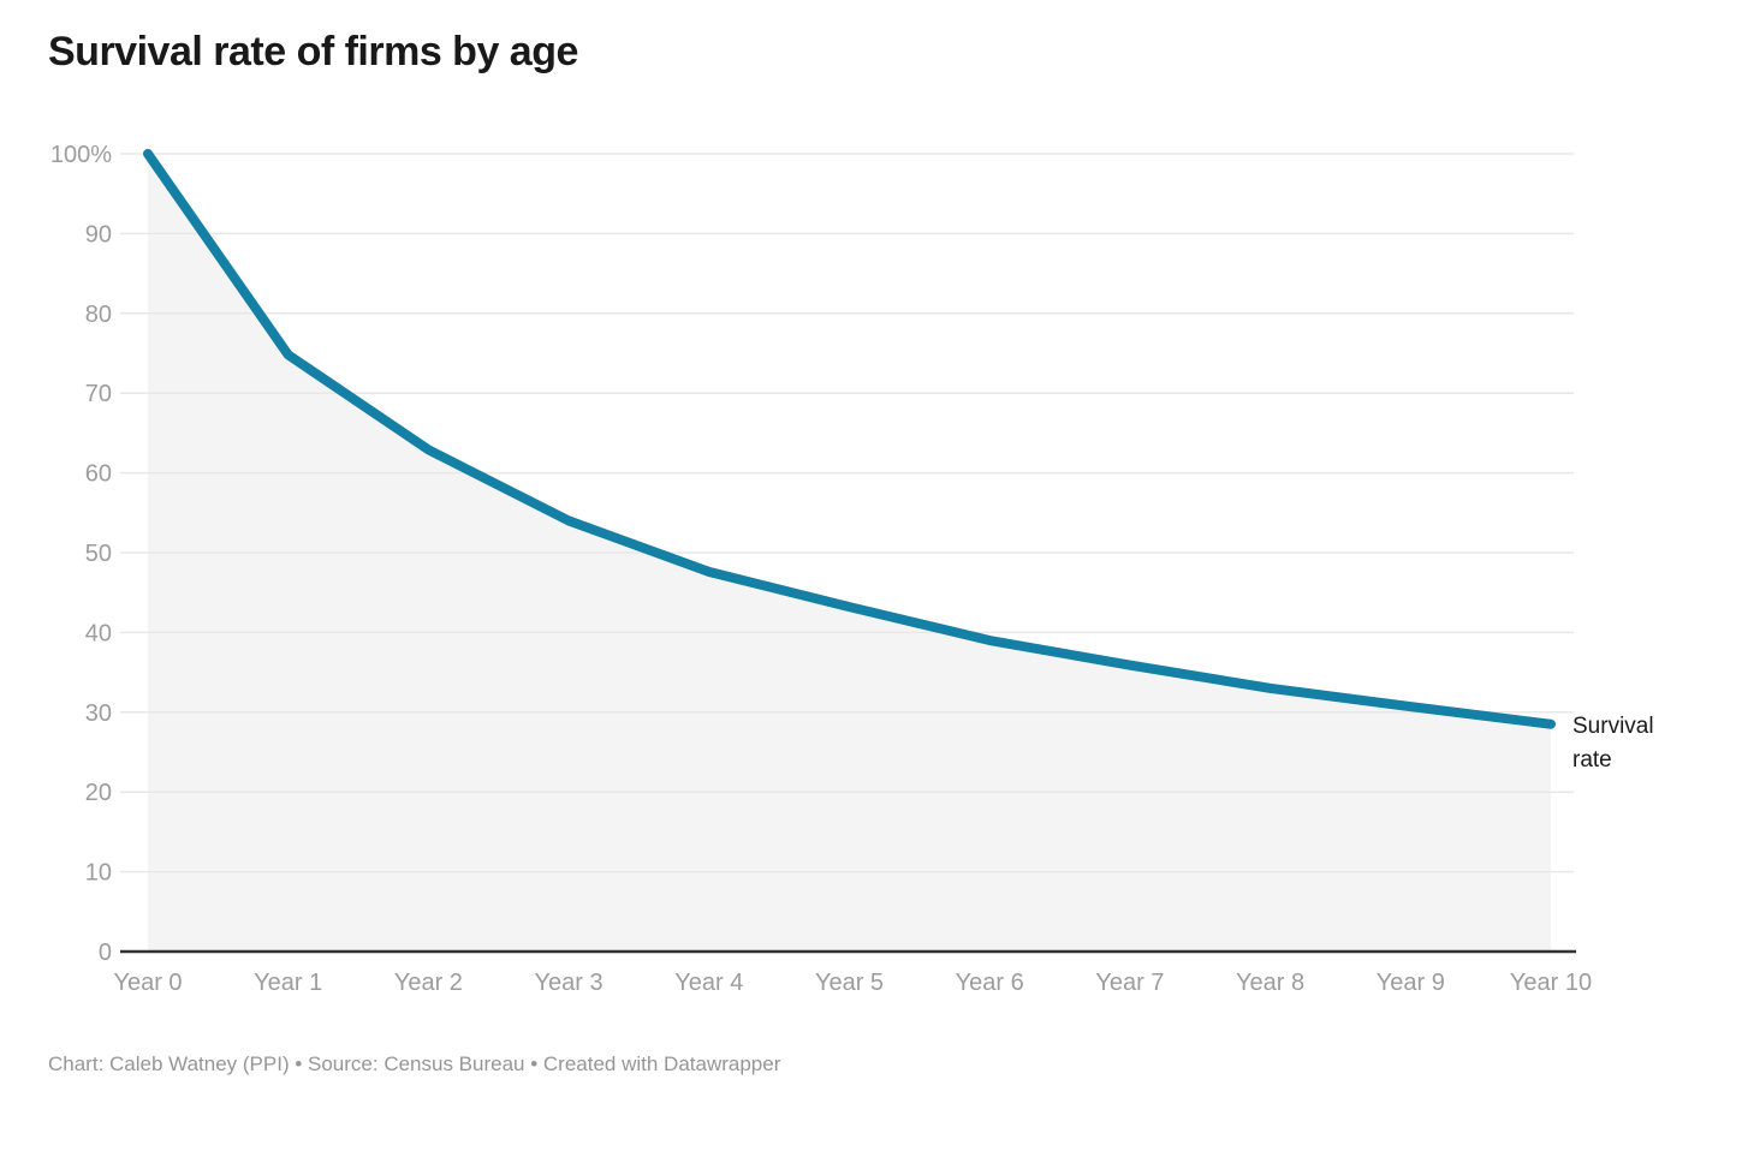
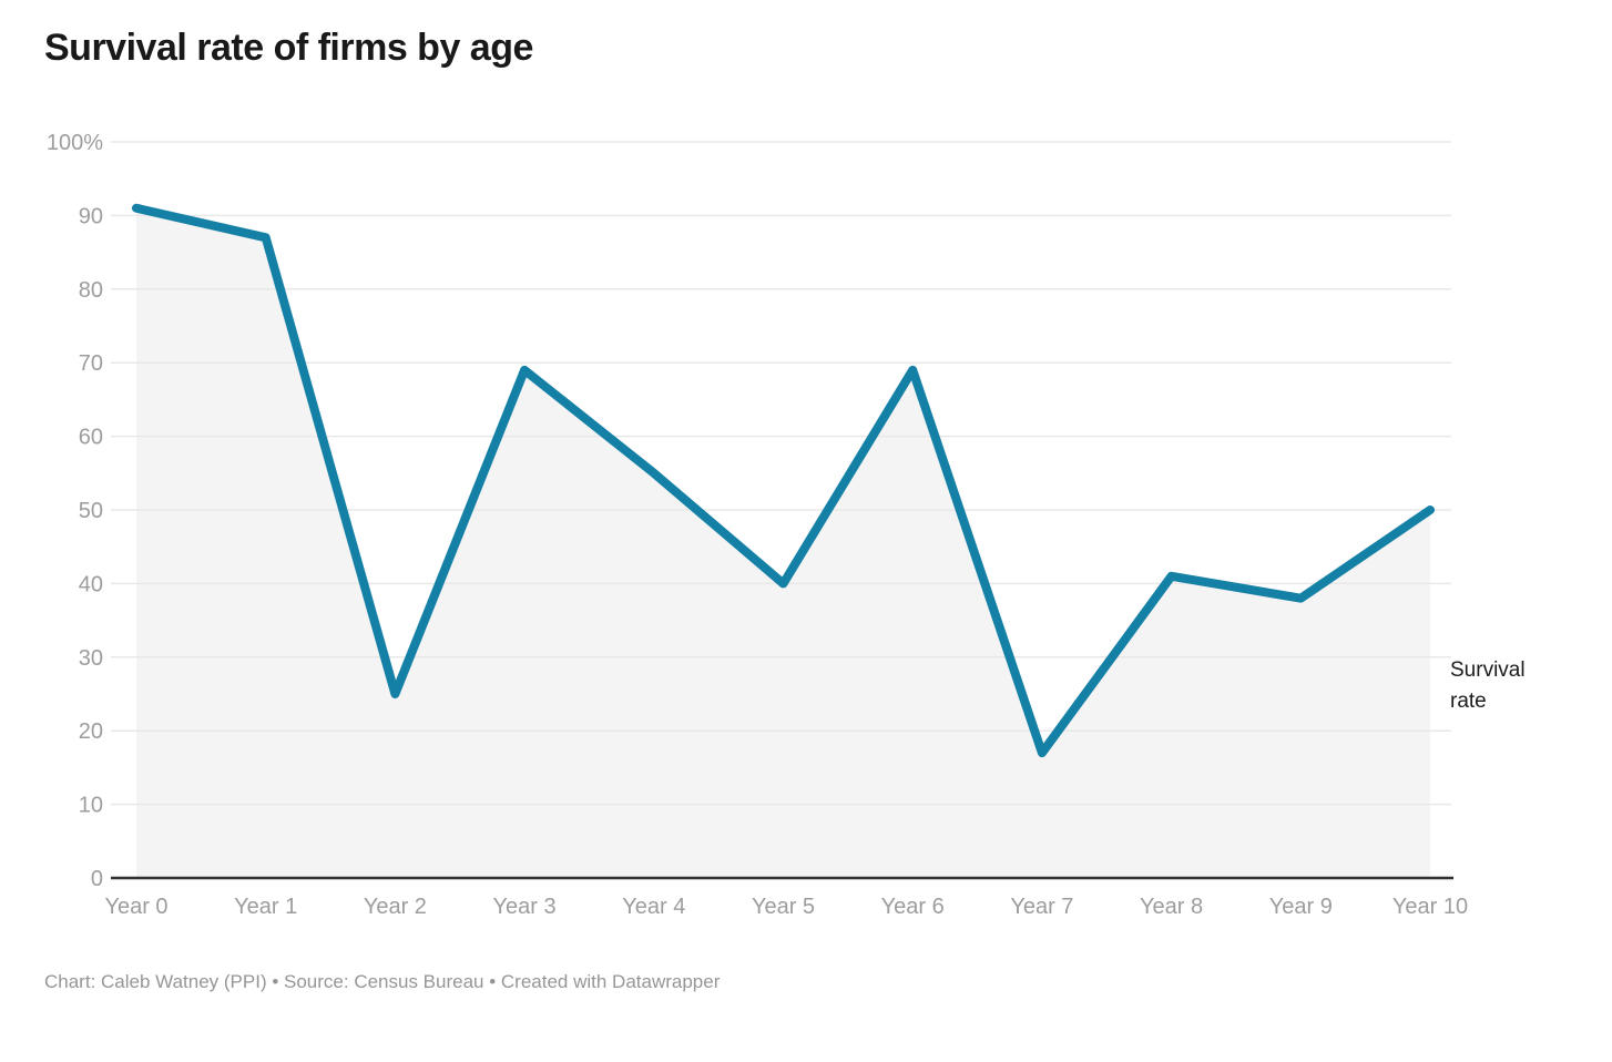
Year 0: 100% -> 91%
Year 1: 75% -> 87%
Year 2: 63% -> 25%
Year 3: 54% -> 69%
Year 4: 48% -> 55%
Year 5: 43% -> 40%
Year 6: 39% -> 69%
Year 7: 36% -> 17%
Year 8: 33% -> 41%
Year 9: 31% -> 38%
Year 10: 28% -> 50%
